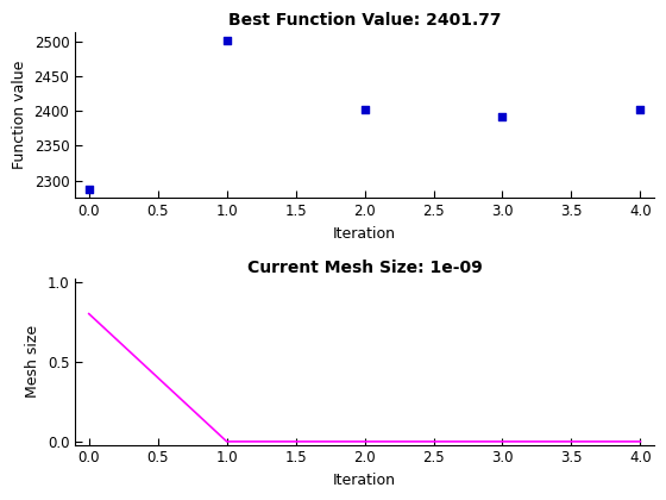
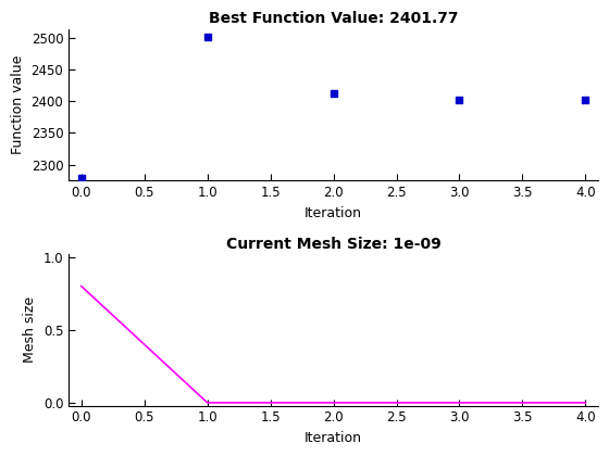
Best Function Value: 2401.77/0.0: 2288 -> 2278
Best Function Value: 2401.77/2.0: 2402 -> 2412
Best Function Value: 2401.77/3.0: 2392 -> 2403
